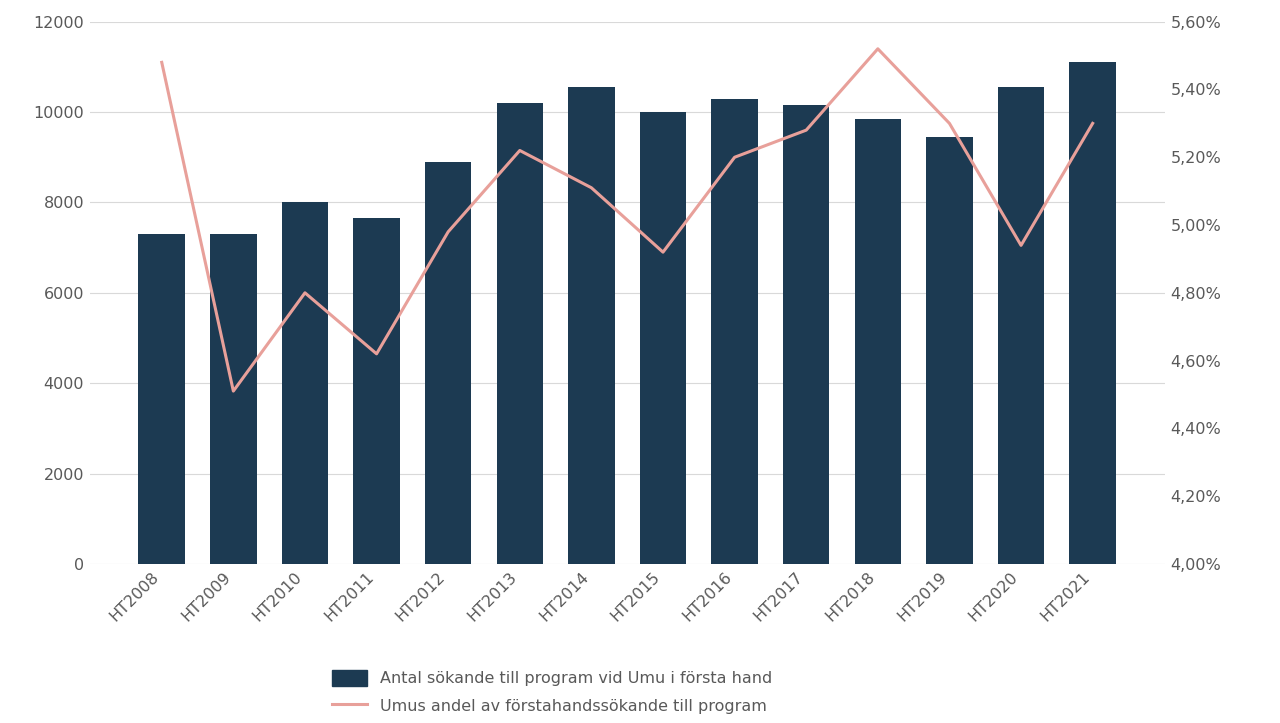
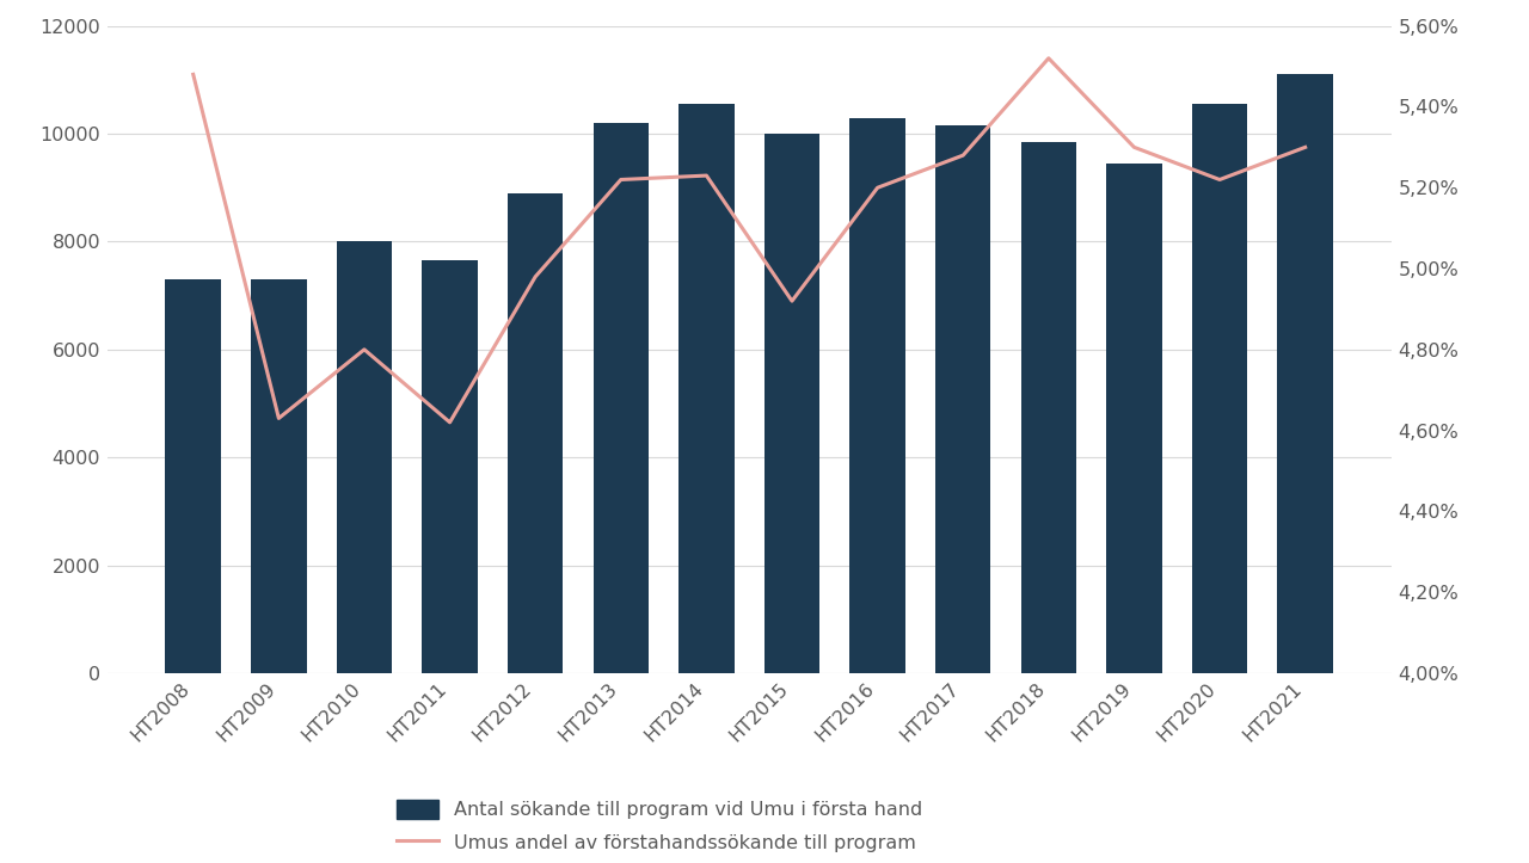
Umus andel av förstahandssökande till program/HT2009: 4,51% -> 4,63%
Umus andel av förstahandssökande till program/HT2014: 5,11% -> 5,23%
Umus andel av förstahandssökande till program/HT2020: 4,94% -> 5,22%
